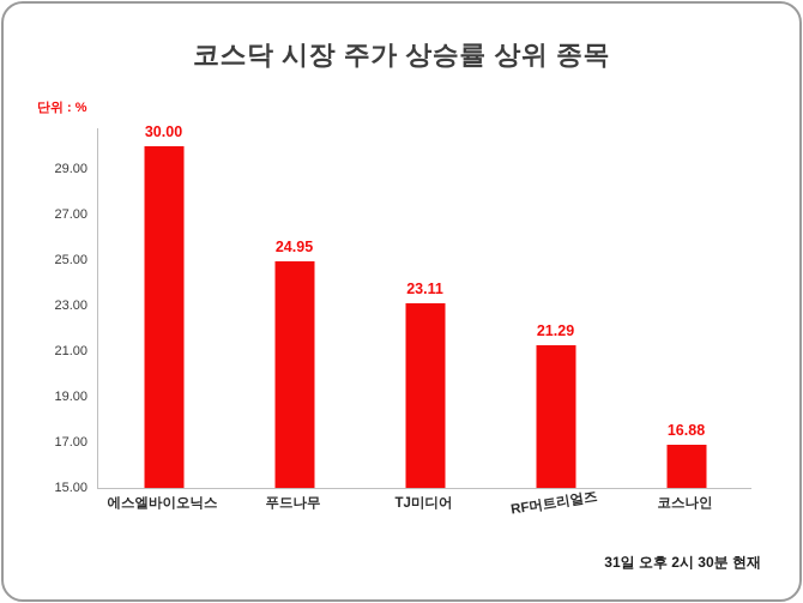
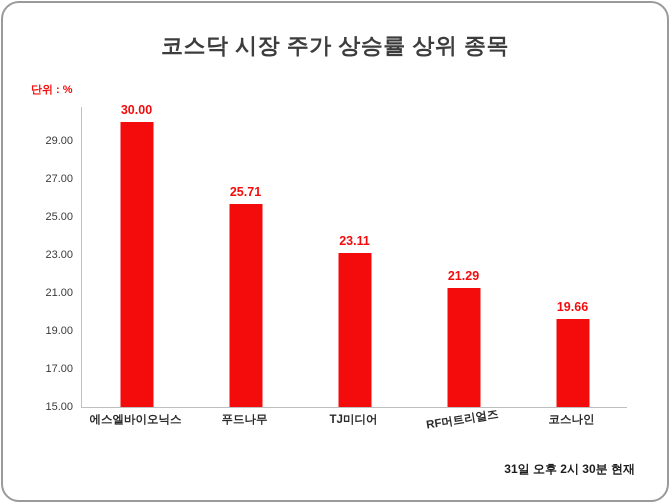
푸드나무: 24.95 -> 25.71
코스나인: 16.88 -> 19.66
